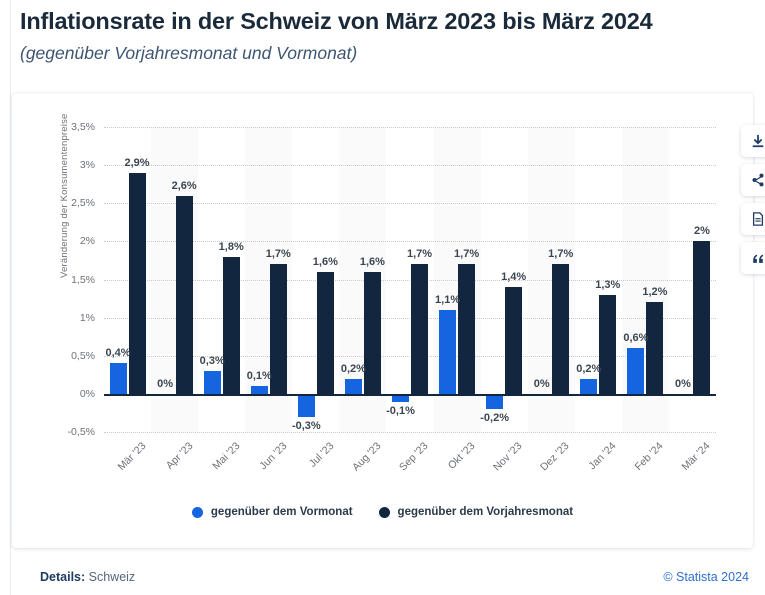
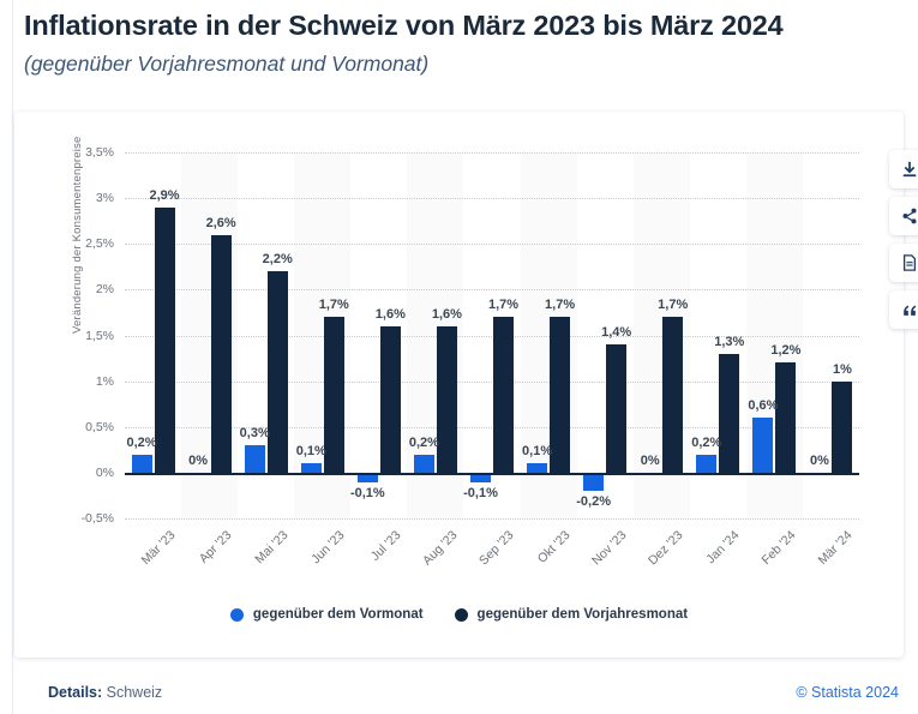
gegenüber dem Vormonat/Mär '23: 0,4% -> 0,2%
gegenüber dem Vorjahresmonat/Mai '23: 1,8% -> 2,2%
gegenüber dem Vormonat/Jul '23: -0,3% -> -0,1%
gegenüber dem Vormonat/Okt '23: 1,1% -> 0,1%
gegenüber dem Vorjahresmonat/Mär '24: 2% -> 1%
